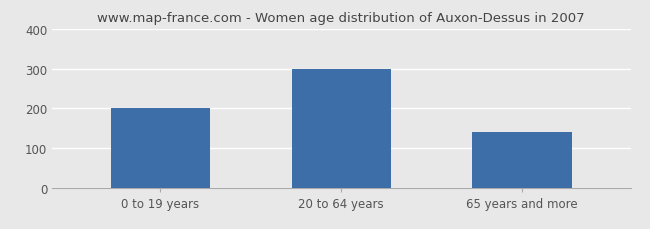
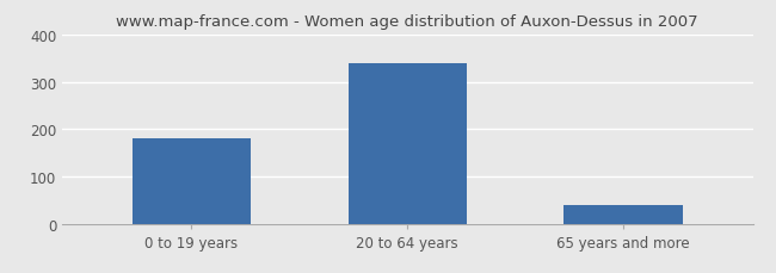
0 to 19 years: 200 -> 180
20 to 64 years: 300 -> 340
65 years and more: 140 -> 40
